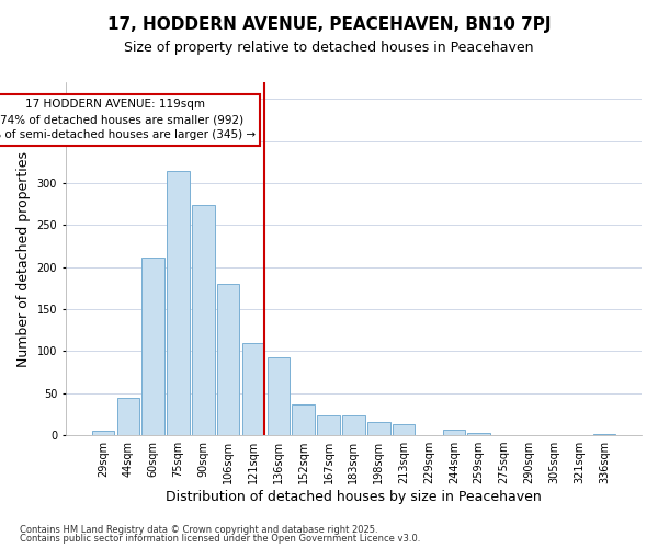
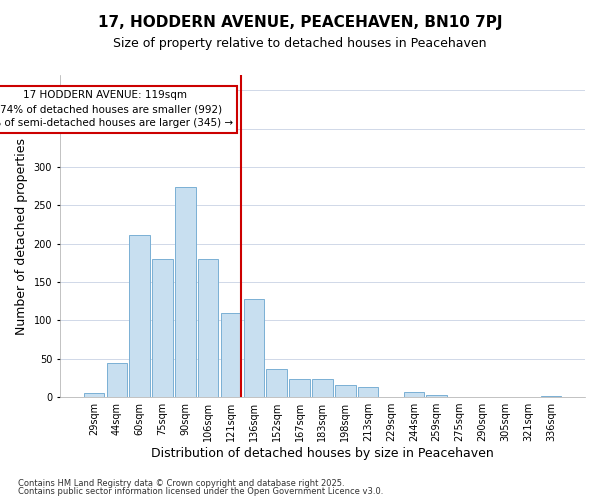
75sqm: 315 -> 180
136sqm: 93 -> 128
